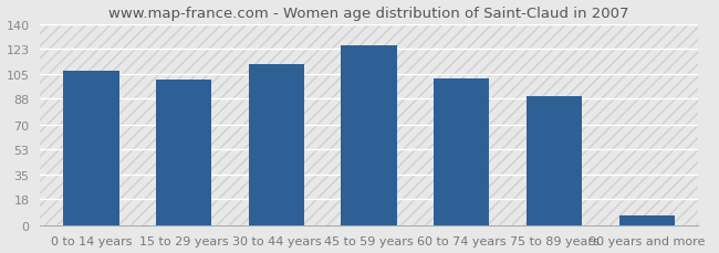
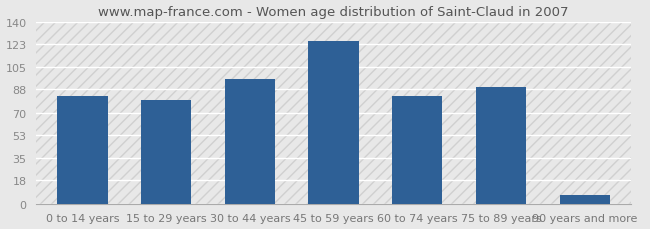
0 to 14 years: 107 -> 83
15 to 29 years: 101 -> 80
30 to 44 years: 112 -> 96
60 to 74 years: 102 -> 83
